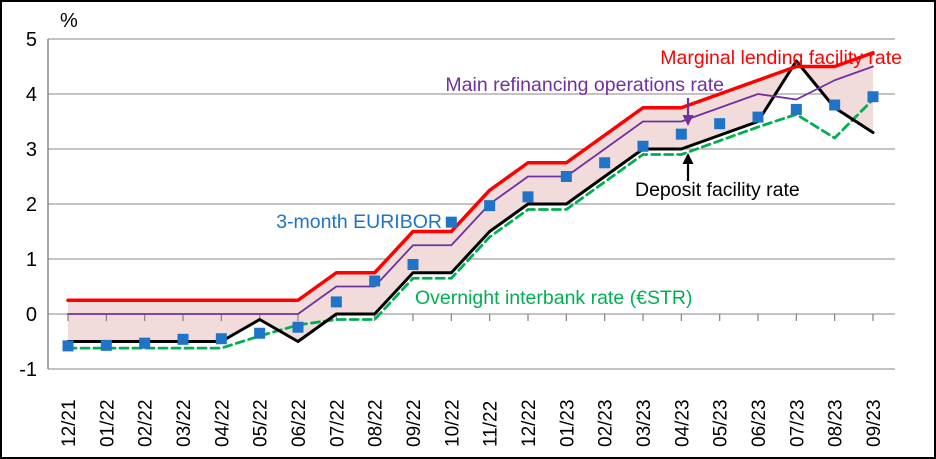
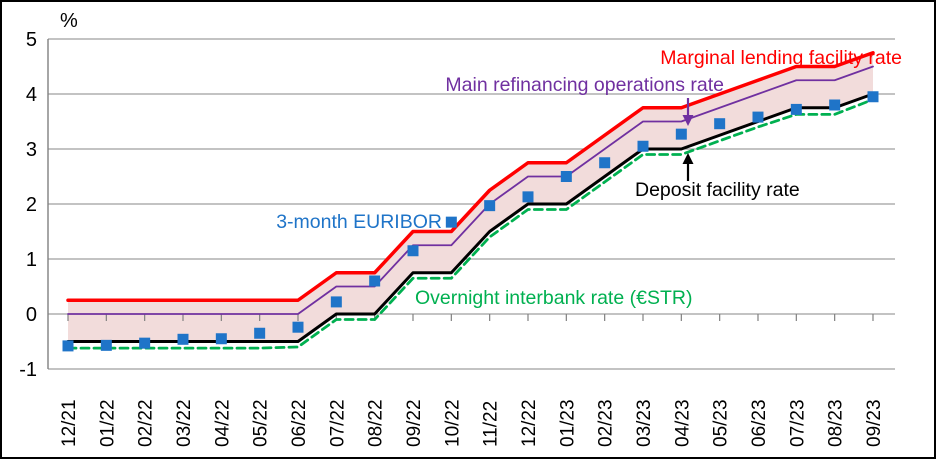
Deposit facility rate/05/22: -0.1 -> -0.5
Overnight interbank rate (€STR)/05/22: -0.4 -> -0.6
Overnight interbank rate (€STR)/06/22: -0.2 -> -0.6
3-month EURIBOR/09/22: 0.9 -> 1.1
Main refinancing operations rate/07/23: 3.9 -> 4.2
Deposit facility rate/07/23: 4.6 -> 3.8
Overnight interbank rate (€STR)/08/23: 3.2 -> 3.6
Deposit facility rate/09/23: 3.3 -> 4.0
